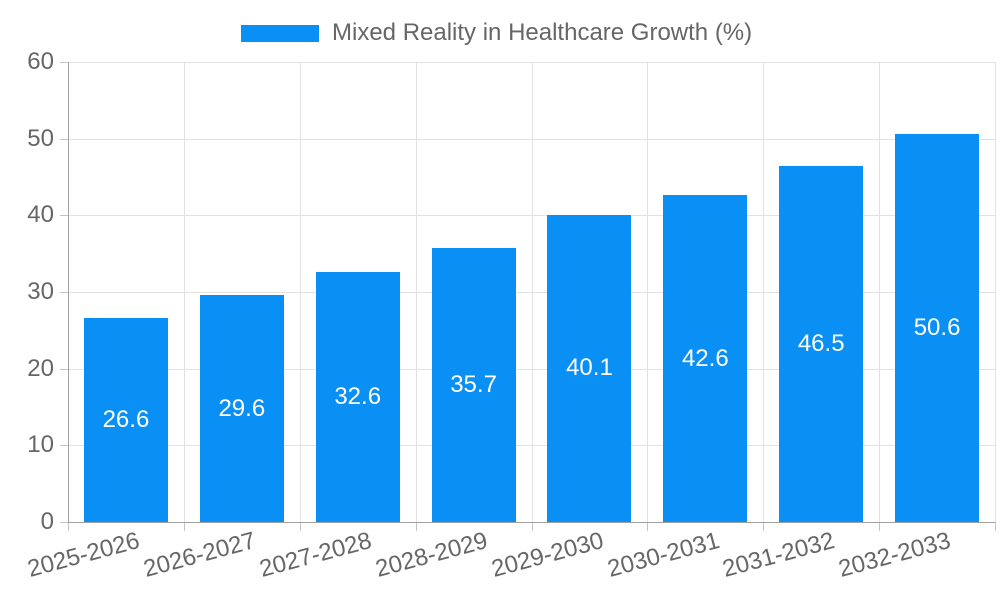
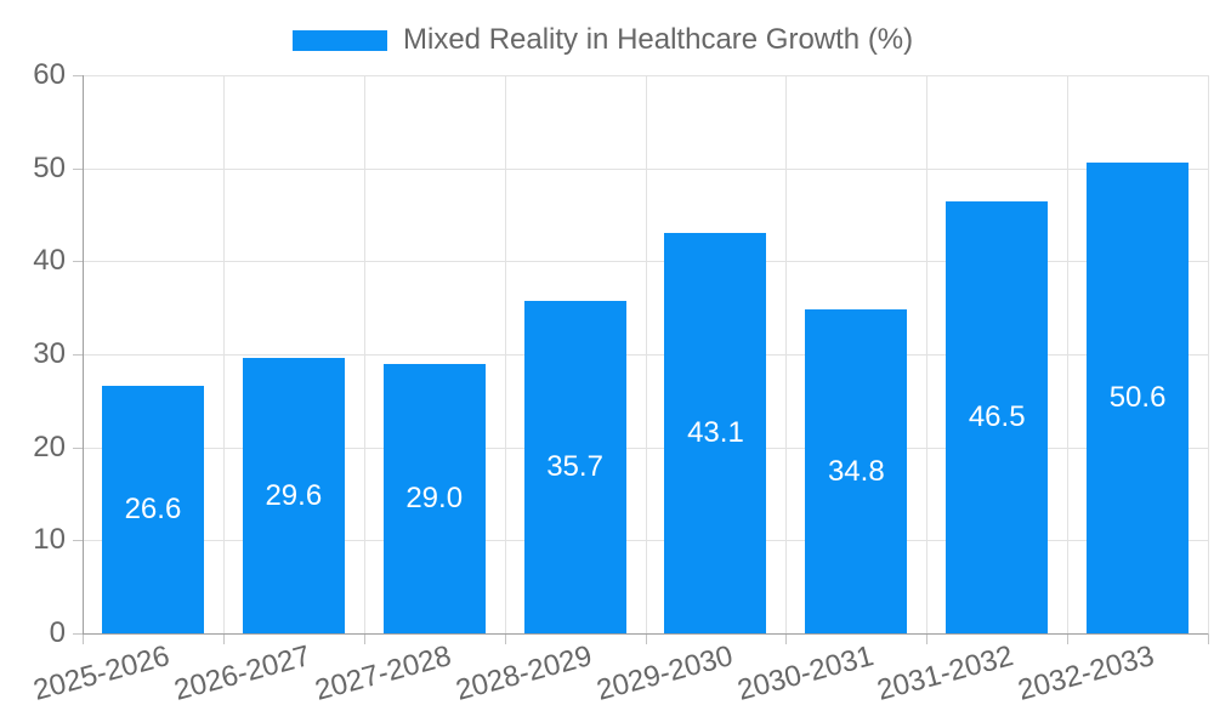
2027-2028: 32.6 -> 29.0
2029-2030: 40.1 -> 43.1
2030-2031: 42.6 -> 34.8
